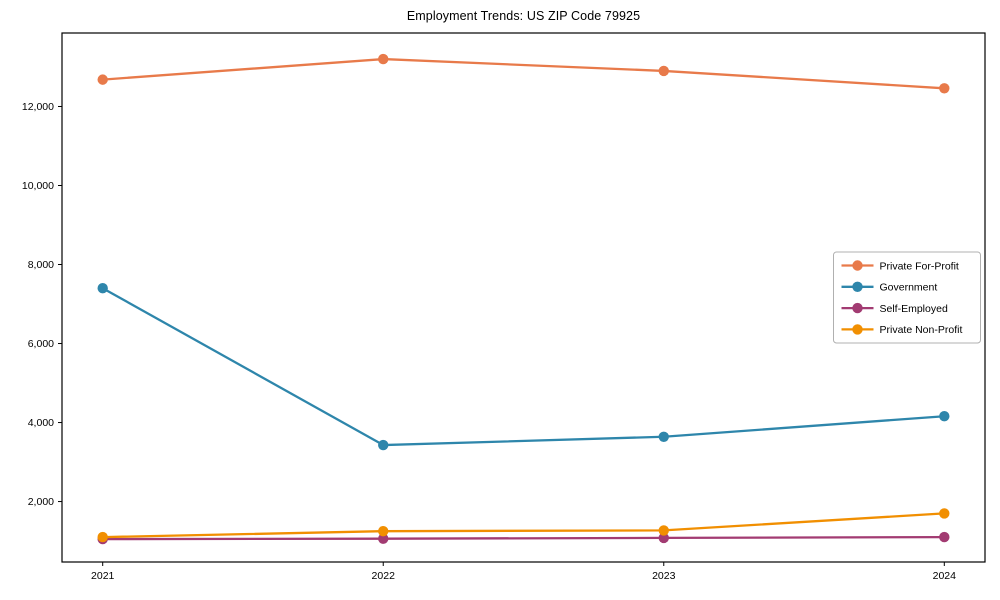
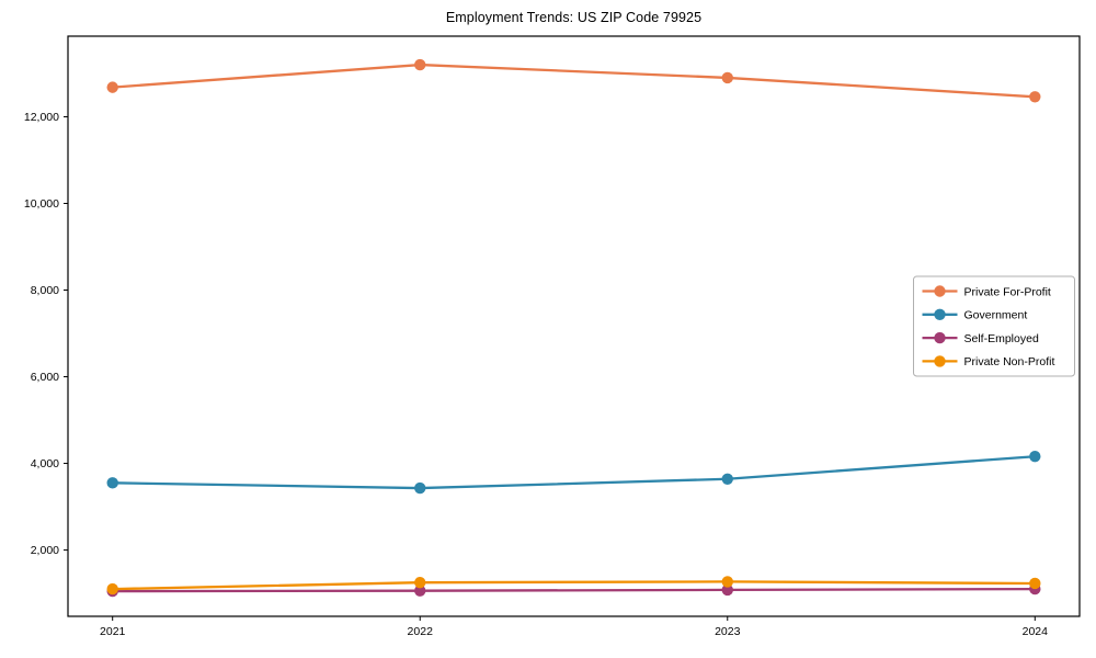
Government/2021: 7400 -> 3600
Private Non-Profit/2024: 1700 -> 1200
